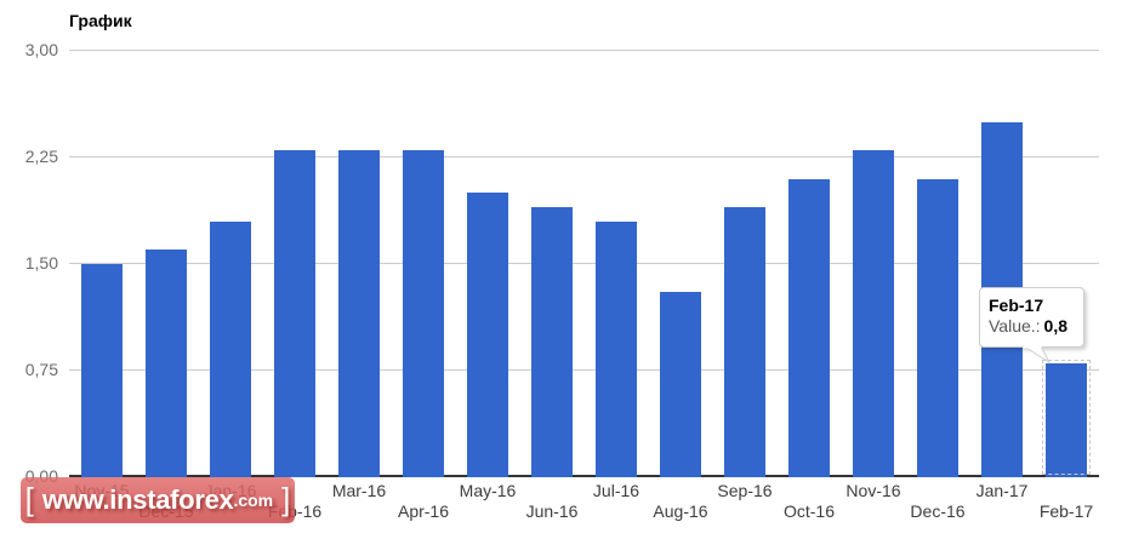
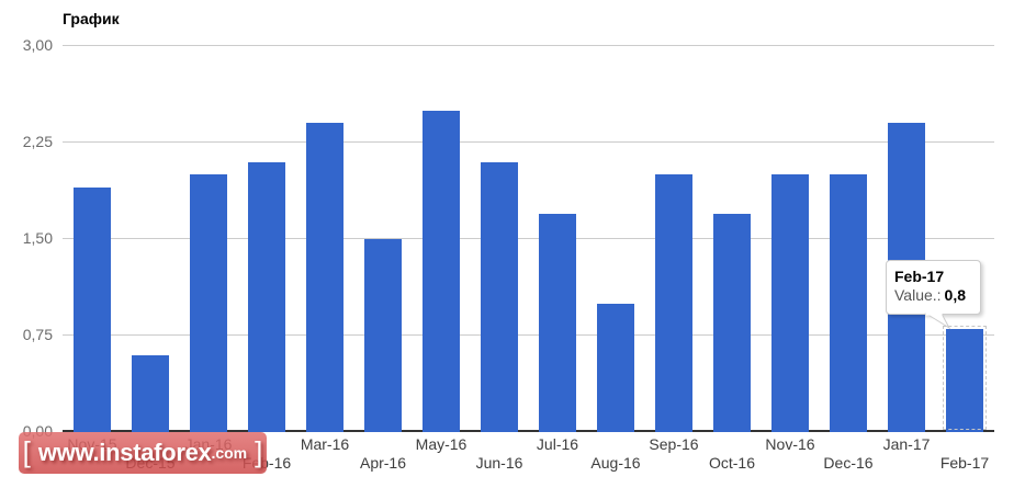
Nov-15: 1,5 -> 1,9
Dec-15: 1,6 -> 0,6
Jan-16: 1,8 -> 2,0
Feb-16: 2,3 -> 2,1
Mar-16: 2,3 -> 2,4
Apr-16: 2,3 -> 1,5
May-16: 2,0 -> 2,5
Jun-16: 1,9 -> 2,1
Jul-16: 1,8 -> 1,7
Aug-16: 1,3 -> 1,0
Sep-16: 1,9 -> 2,0
Oct-16: 2,1 -> 1,7
Nov-16: 2,3 -> 2,0
Dec-16: 2,1 -> 2,0
Jan-17: 2,5 -> 2,4
